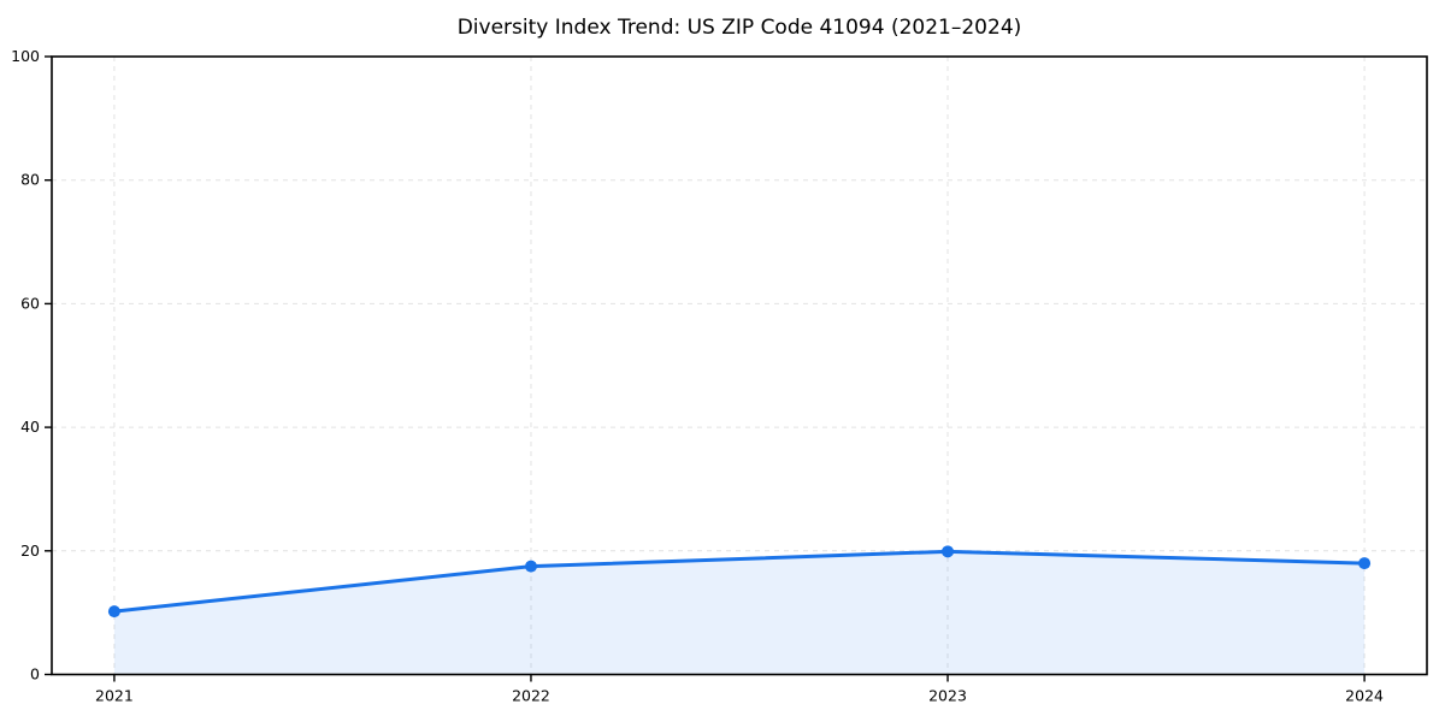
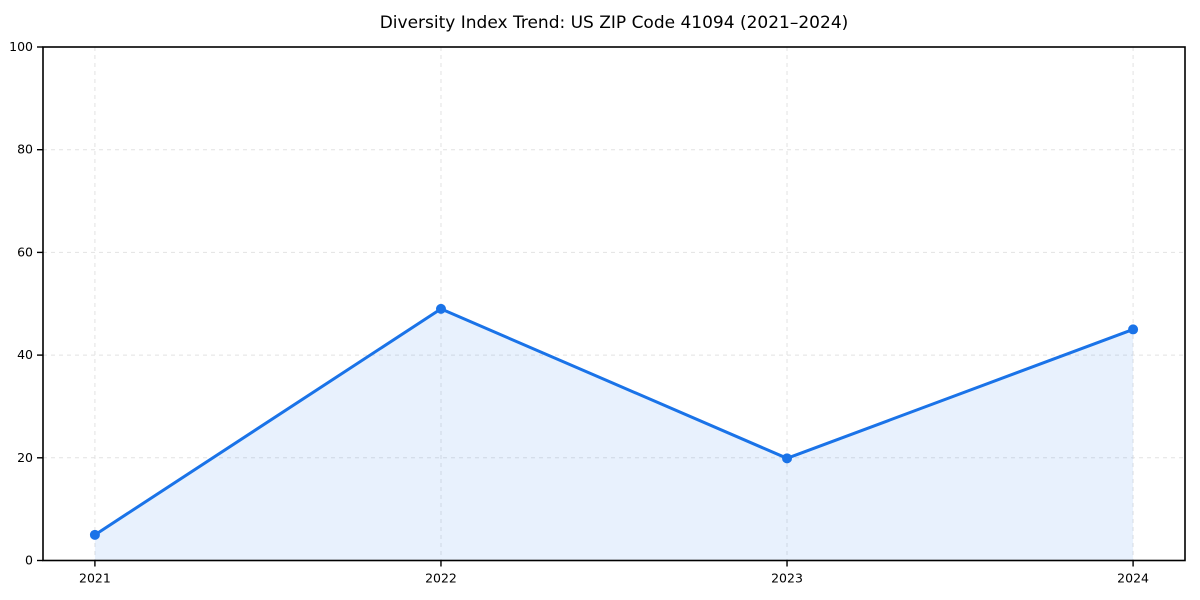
2021: 10 -> 5
2022: 18 -> 49
2024: 18 -> 45
